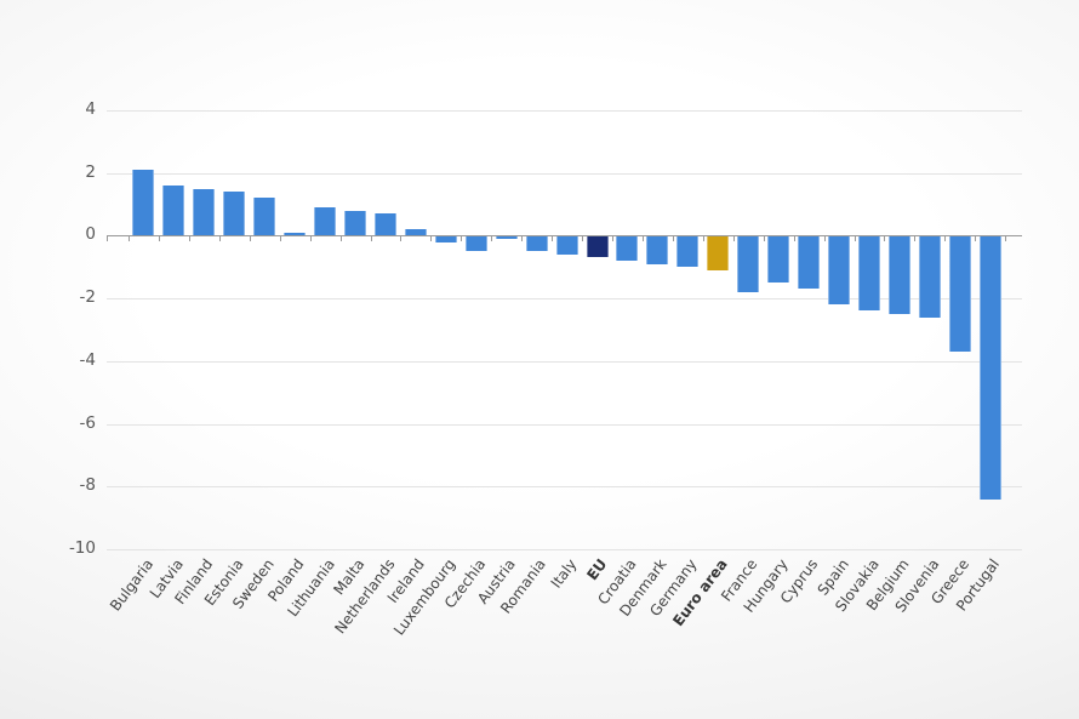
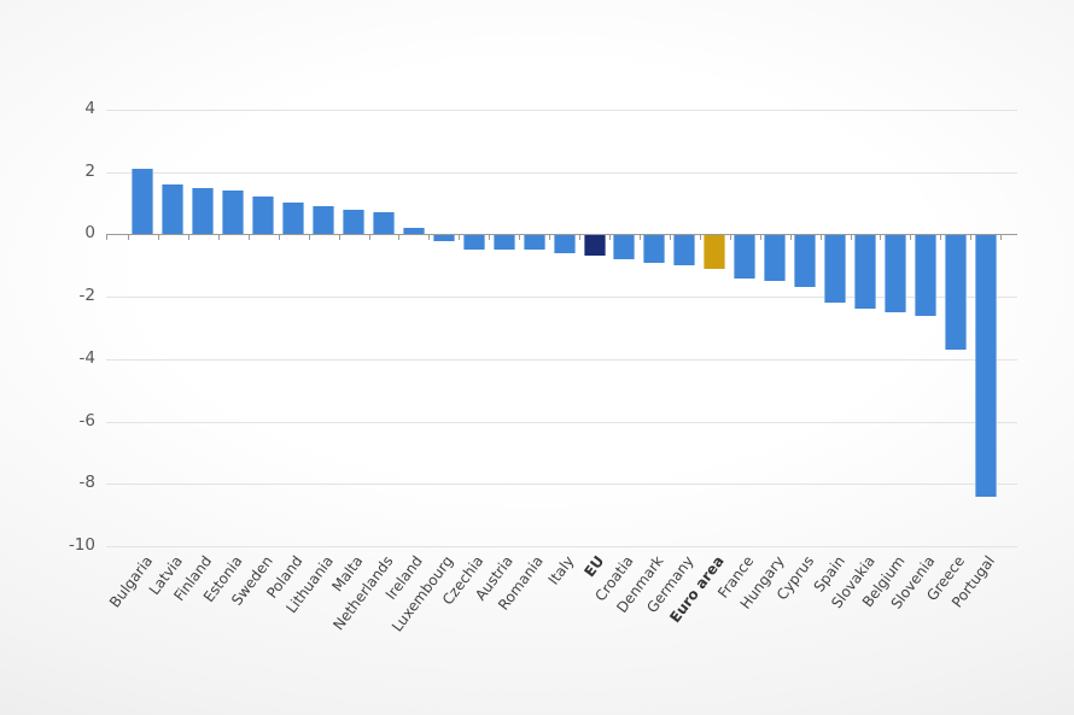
Poland: 0.1 -> 1.0
Austria: -0.1 -> -0.5
France: -1.8 -> -1.4
